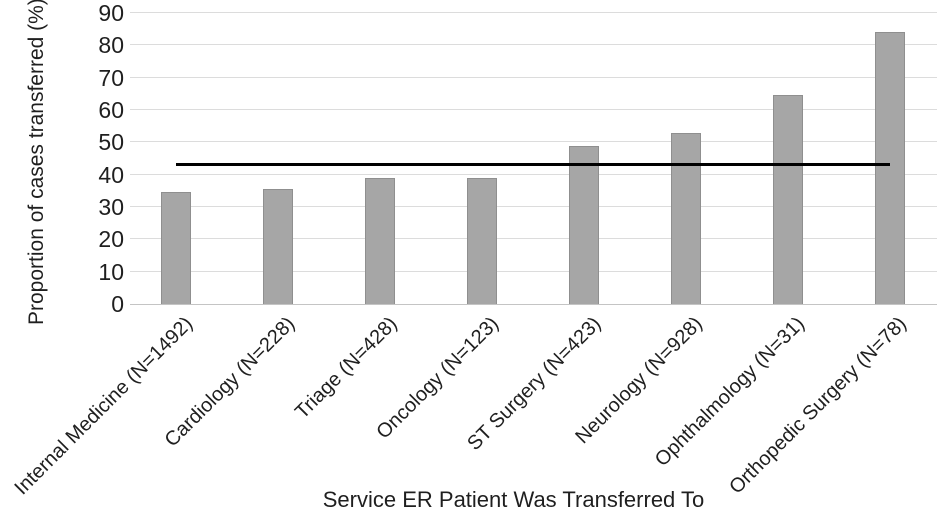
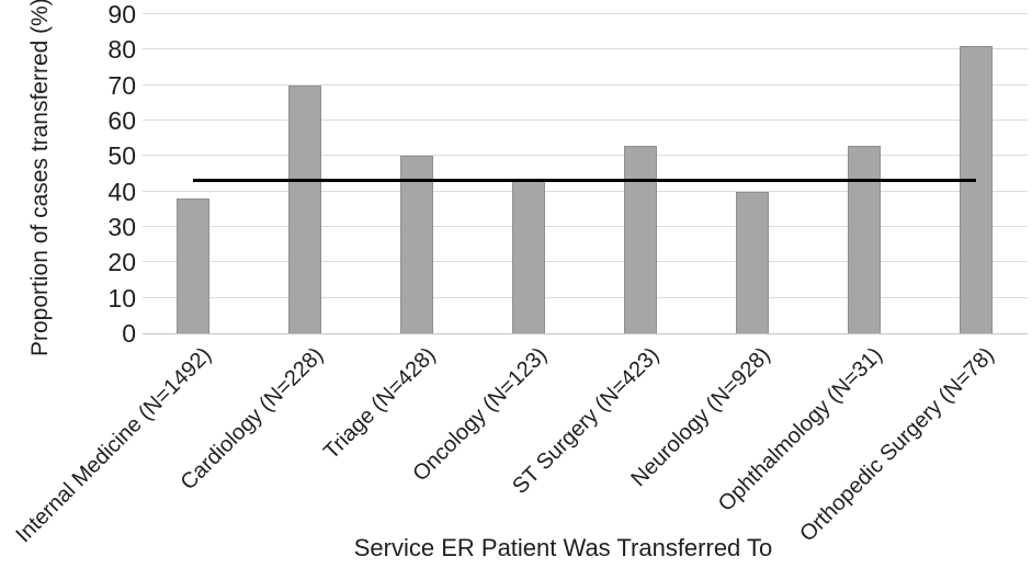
Internal Medicine (N=1492): 34 -> 38
Cardiology (N=228): 36 -> 70
Triage (N=428): 39 -> 50
Oncology (N=123): 39 -> 43
ST Surgery (N=423): 49 -> 53
Neurology (N=928): 53 -> 40
Ophthalmology (N=31): 64 -> 53
Orthopedic Surgery (N=78): 84 -> 81
